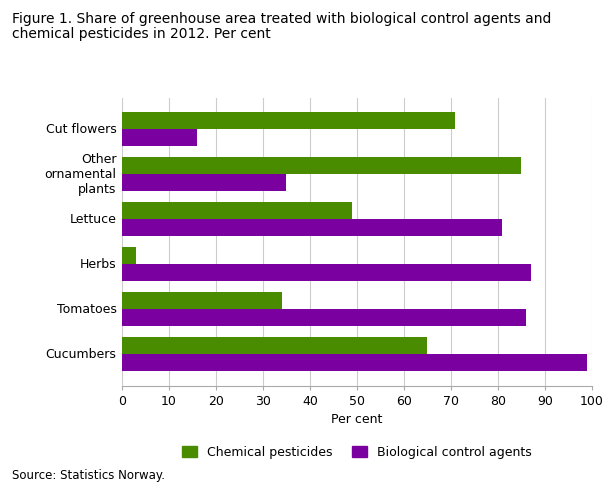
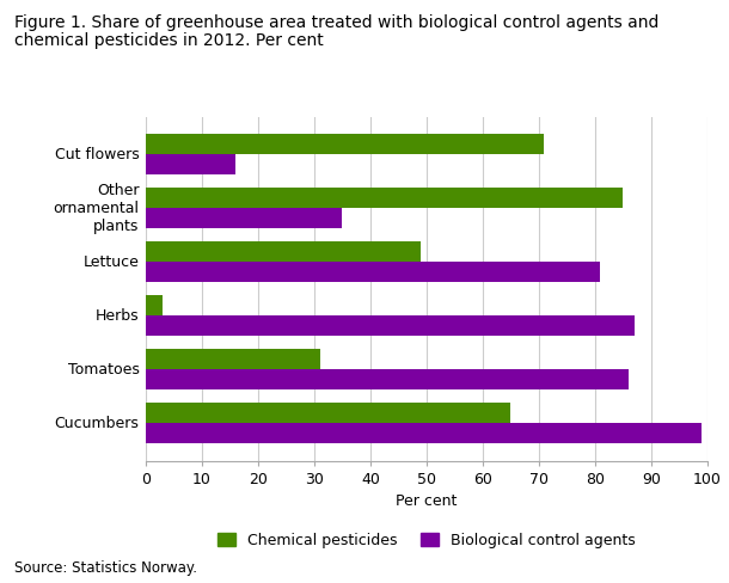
Chemical pesticides/Tomatoes: 34 -> 31
